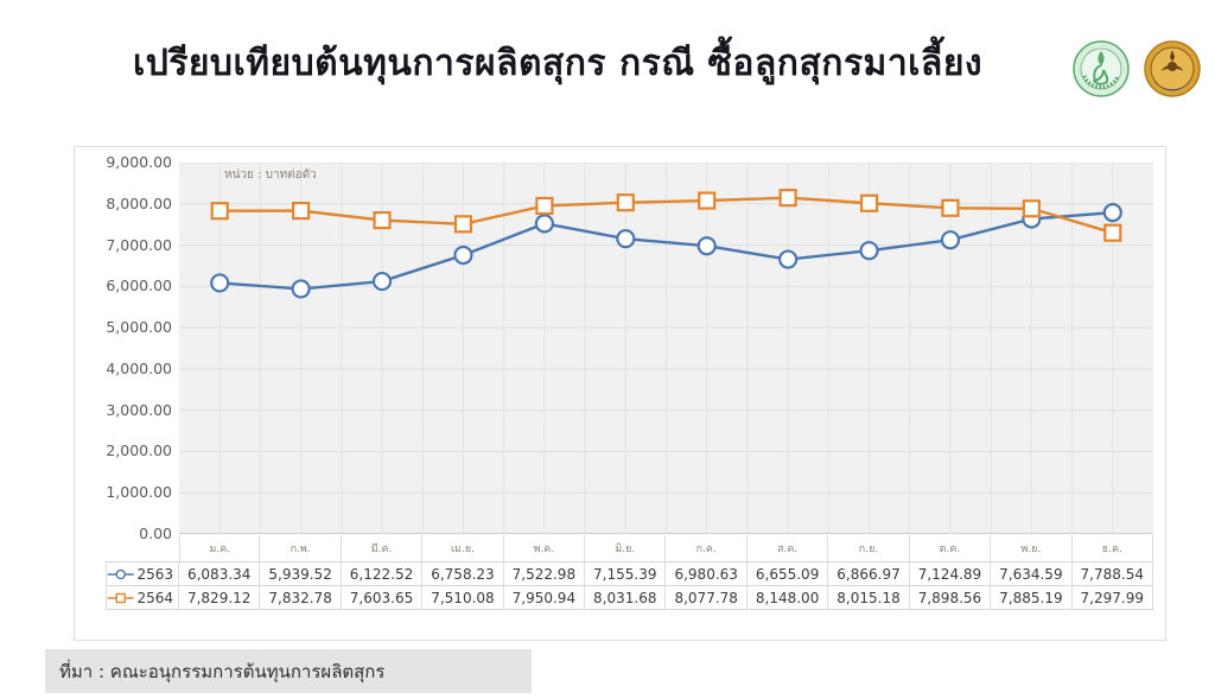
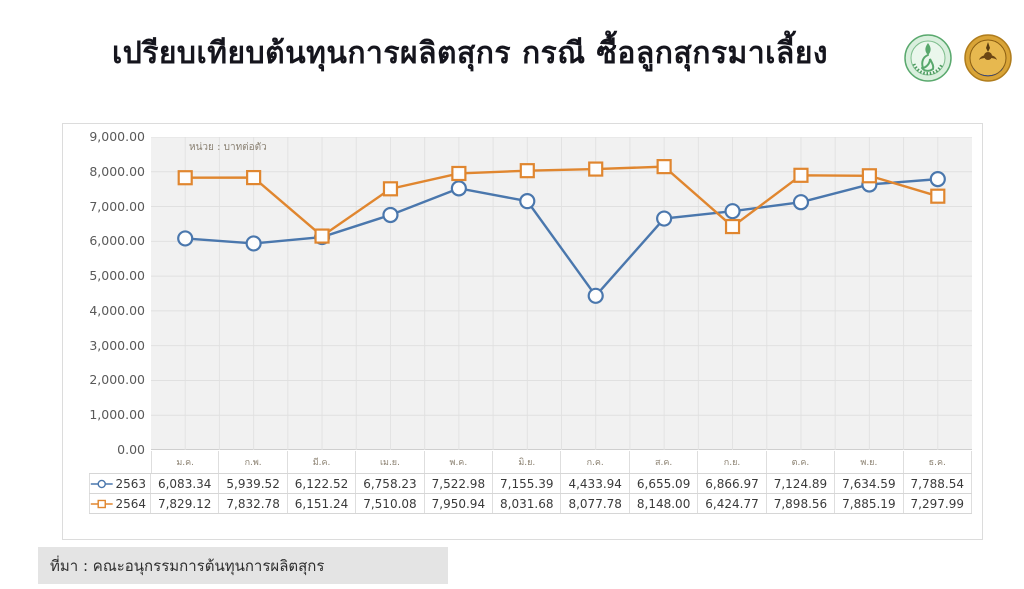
2564/มี.ค.: 7,603.65 -> 6,151.24
2563/ก.ค.: 6,980.63 -> 4,433.94
2564/ก.ย.: 8,015.18 -> 6,424.77
